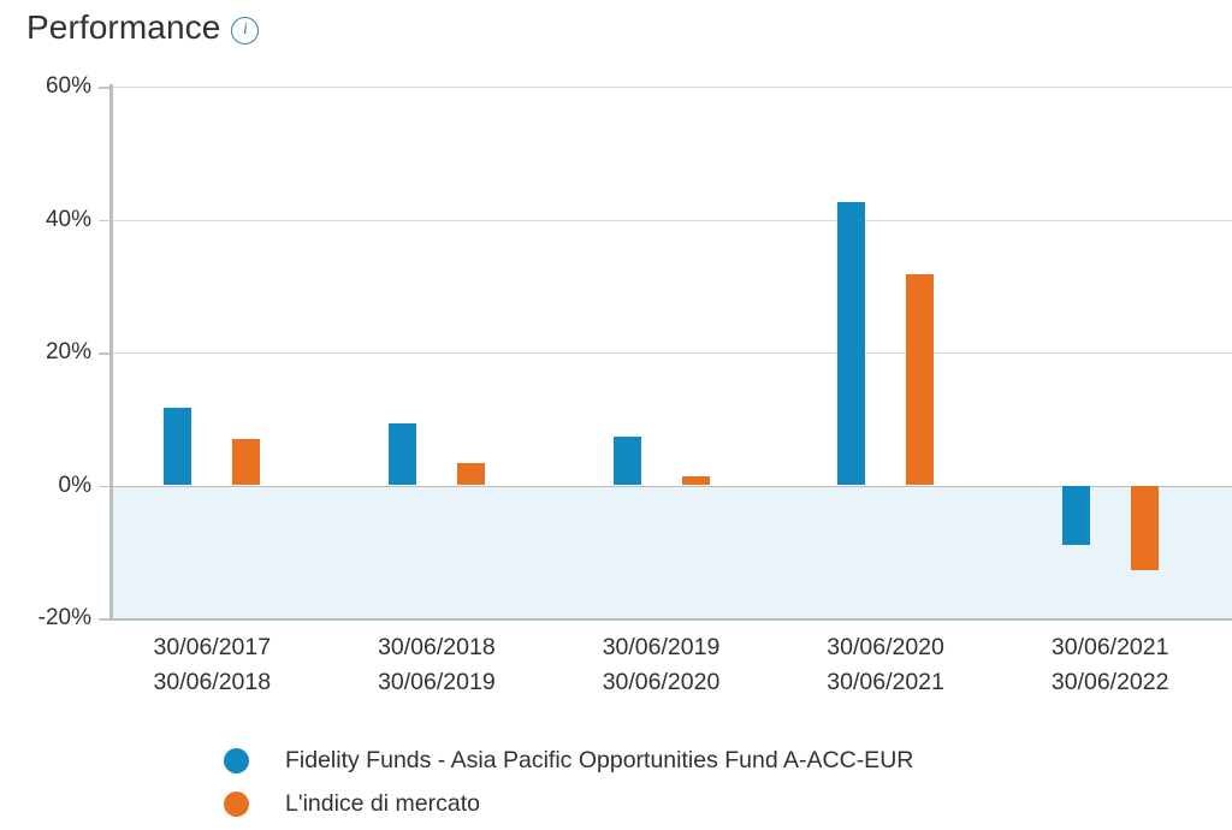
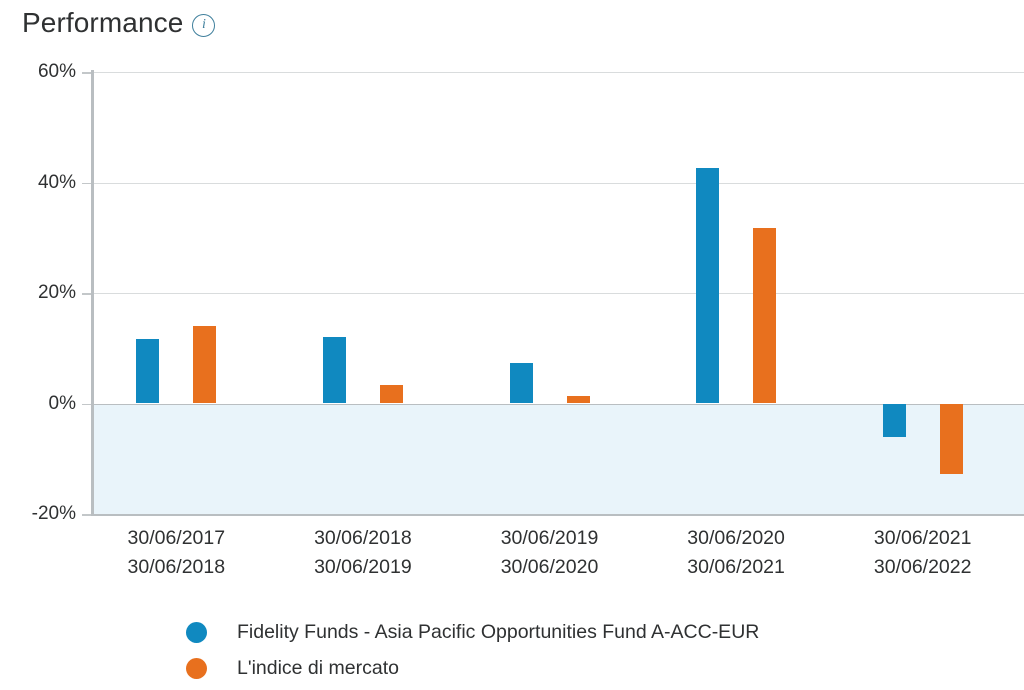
L'indice di mercato/30/06/2017 30/06/2018: 7% -> 14%
Fidelity Funds - Asia Pacific Opportunities Fund A-ACC-EUR/30/06/2018 30/06/2019: 9% -> 12%
Fidelity Funds - Asia Pacific Opportunities Fund A-ACC-EUR/30/06/2021 30/06/2022: -9% -> -6%
